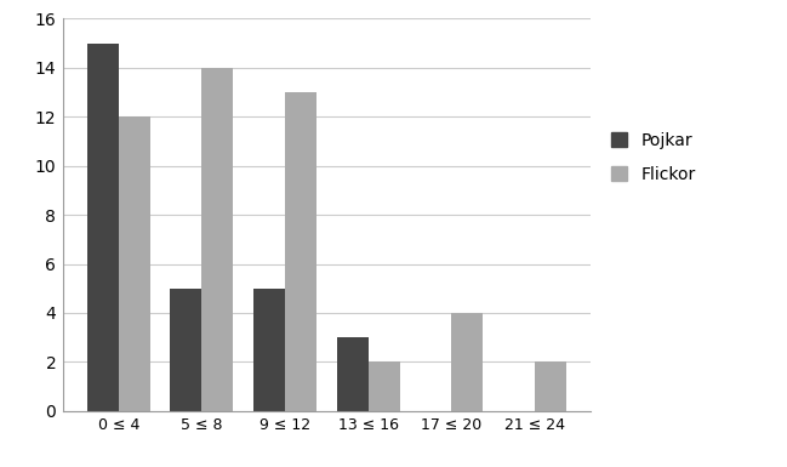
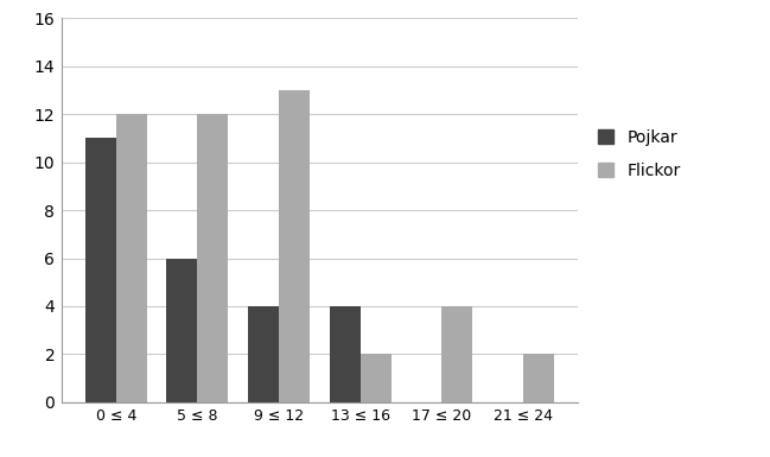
Pojkar/0 ≤ 4: 15 -> 11
Pojkar/5 ≤ 8: 5 -> 6
Flickor/5 ≤ 8: 14 -> 12
Pojkar/9 ≤ 12: 5 -> 4
Pojkar/13 ≤ 16: 3 -> 4
